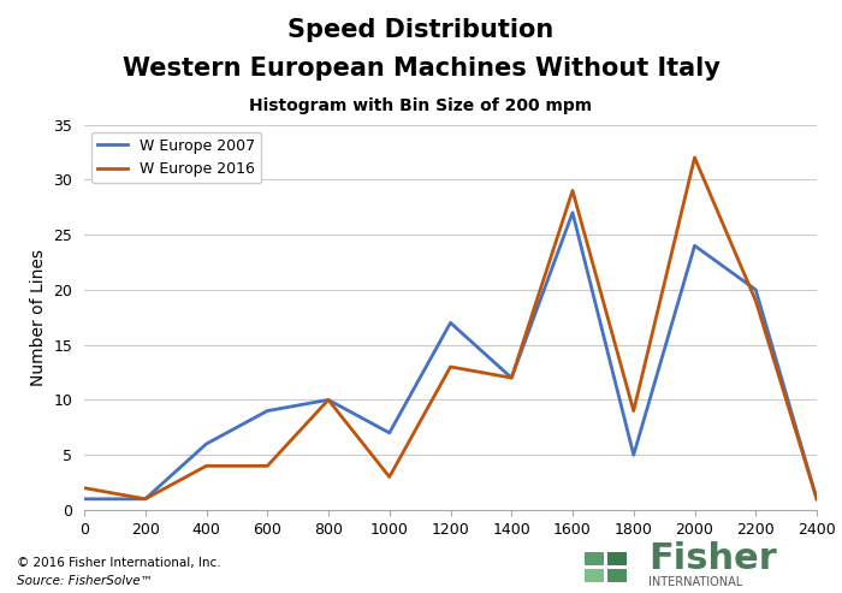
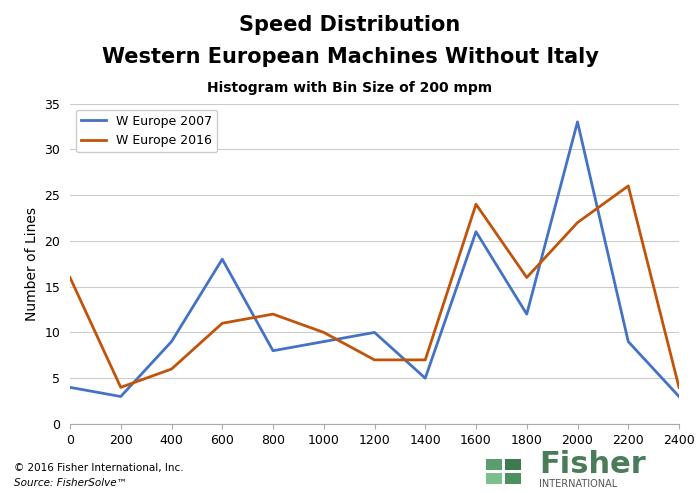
W Europe 2007/0: 1 -> 4
W Europe 2016/0: 2 -> 16
W Europe 2007/200: 1 -> 3
W Europe 2016/200: 1 -> 4
W Europe 2007/400: 6 -> 9
W Europe 2016/400: 4 -> 6
W Europe 2007/600: 9 -> 18
W Europe 2016/600: 4 -> 11
W Europe 2007/800: 10 -> 8
W Europe 2016/800: 10 -> 12
W Europe 2007/1000: 7 -> 9
W Europe 2016/1000: 3 -> 10
W Europe 2007/1200: 17 -> 10
W Europe 2016/1200: 13 -> 7
W Europe 2007/1400: 12 -> 5
W Europe 2016/1400: 12 -> 7
W Europe 2007/1600: 27 -> 21
W Europe 2016/1600: 29 -> 24
W Europe 2007/1800: 5 -> 12
W Europe 2016/1800: 9 -> 16
W Europe 2007/2000: 24 -> 33
W Europe 2016/2000: 32 -> 22
W Europe 2007/2200: 20 -> 9
W Europe 2016/2200: 19 -> 26
W Europe 2007/2400: 1 -> 3
W Europe 2016/2400: 1 -> 4
